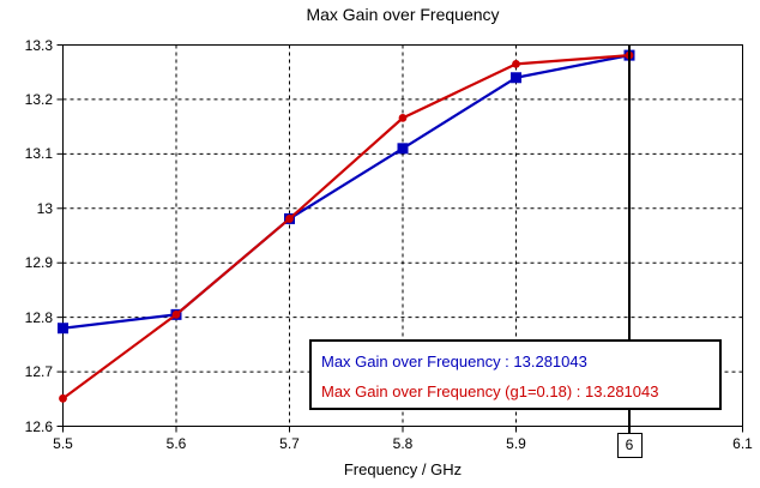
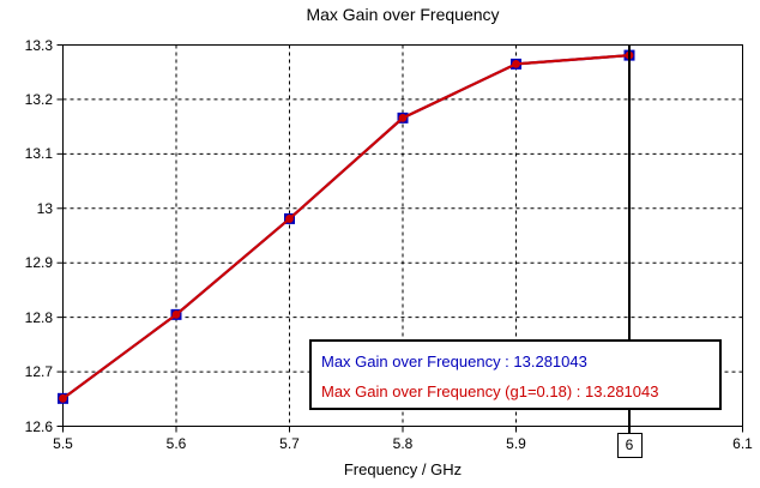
Max Gain over Frequency/5.5: 12.78 -> 12.65
Max Gain over Frequency/5.8: 13.11 -> 13.17
Max Gain over Frequency/5.9: 13.24 -> 13.27
